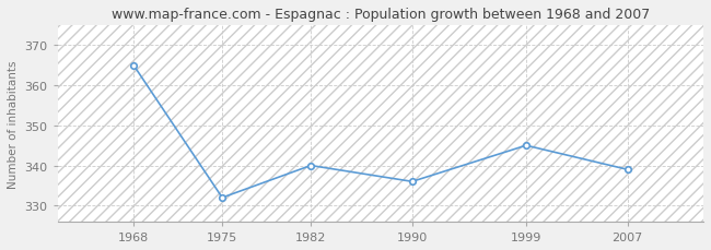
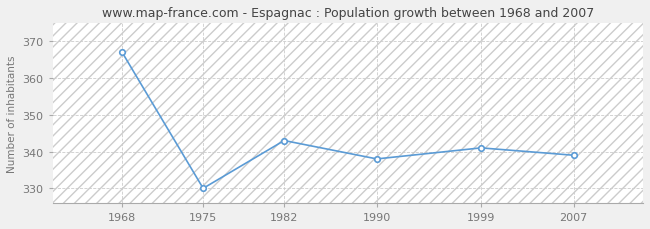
1968: 365 -> 367
1975: 332 -> 330
1982: 340 -> 343
1990: 336 -> 338
1999: 345 -> 341
